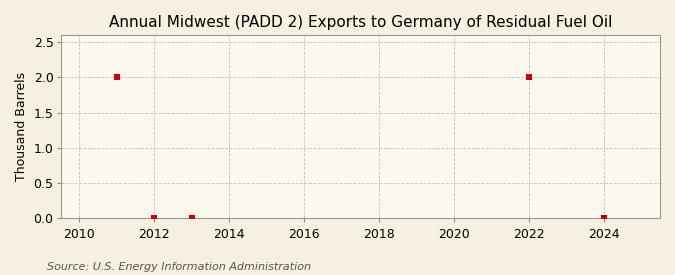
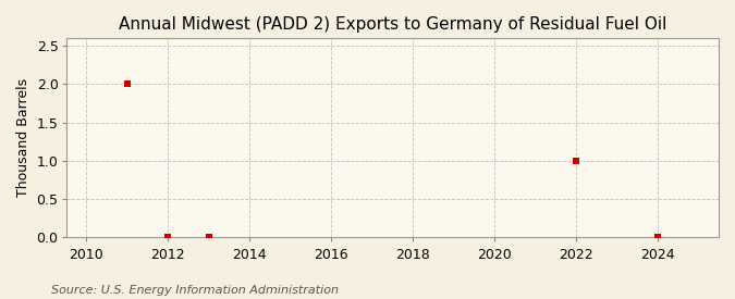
2022: 2 -> 1
